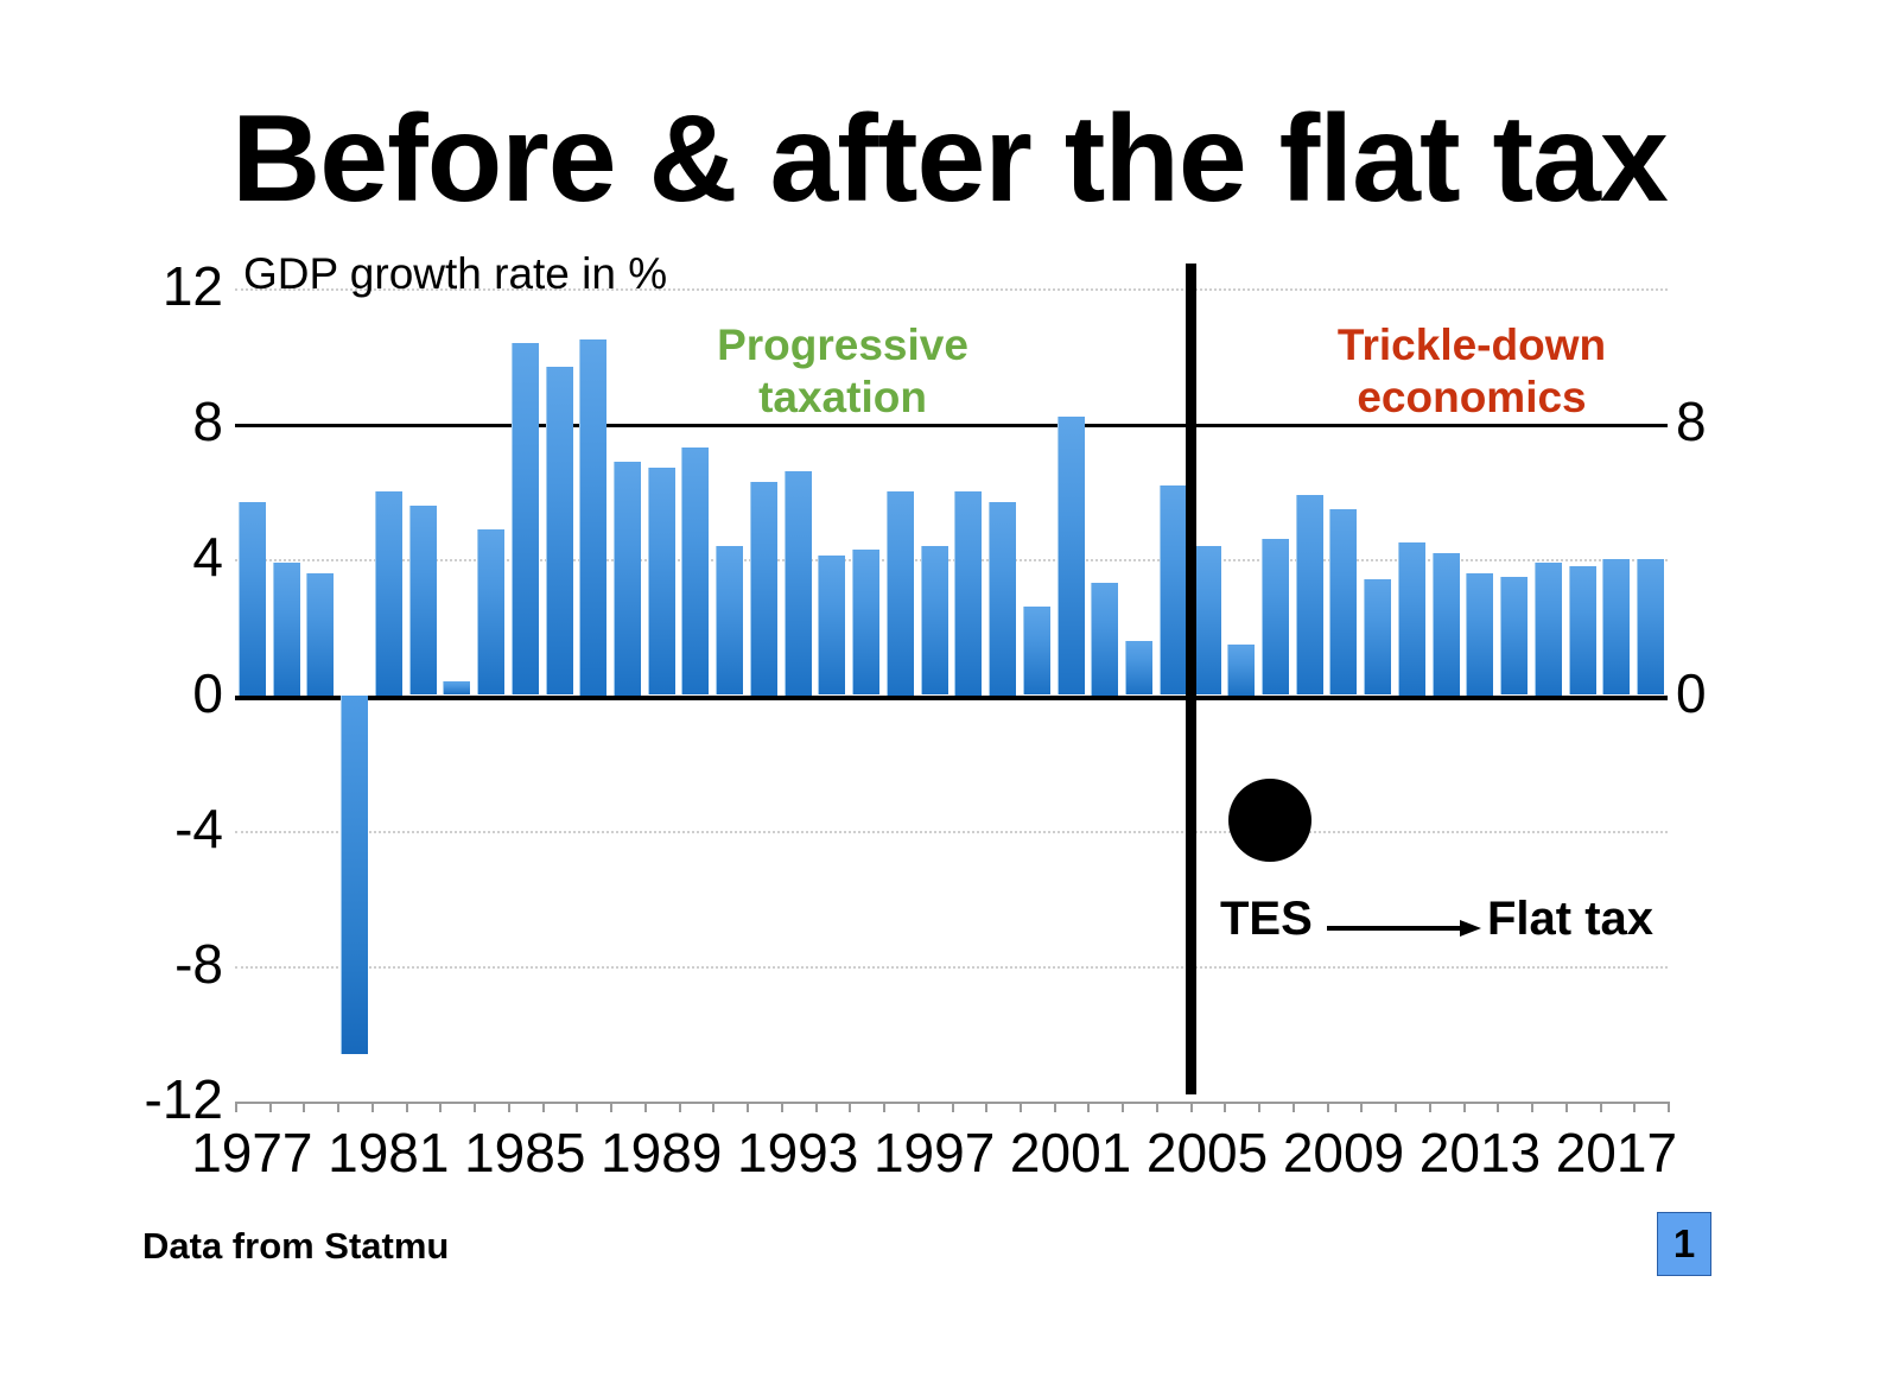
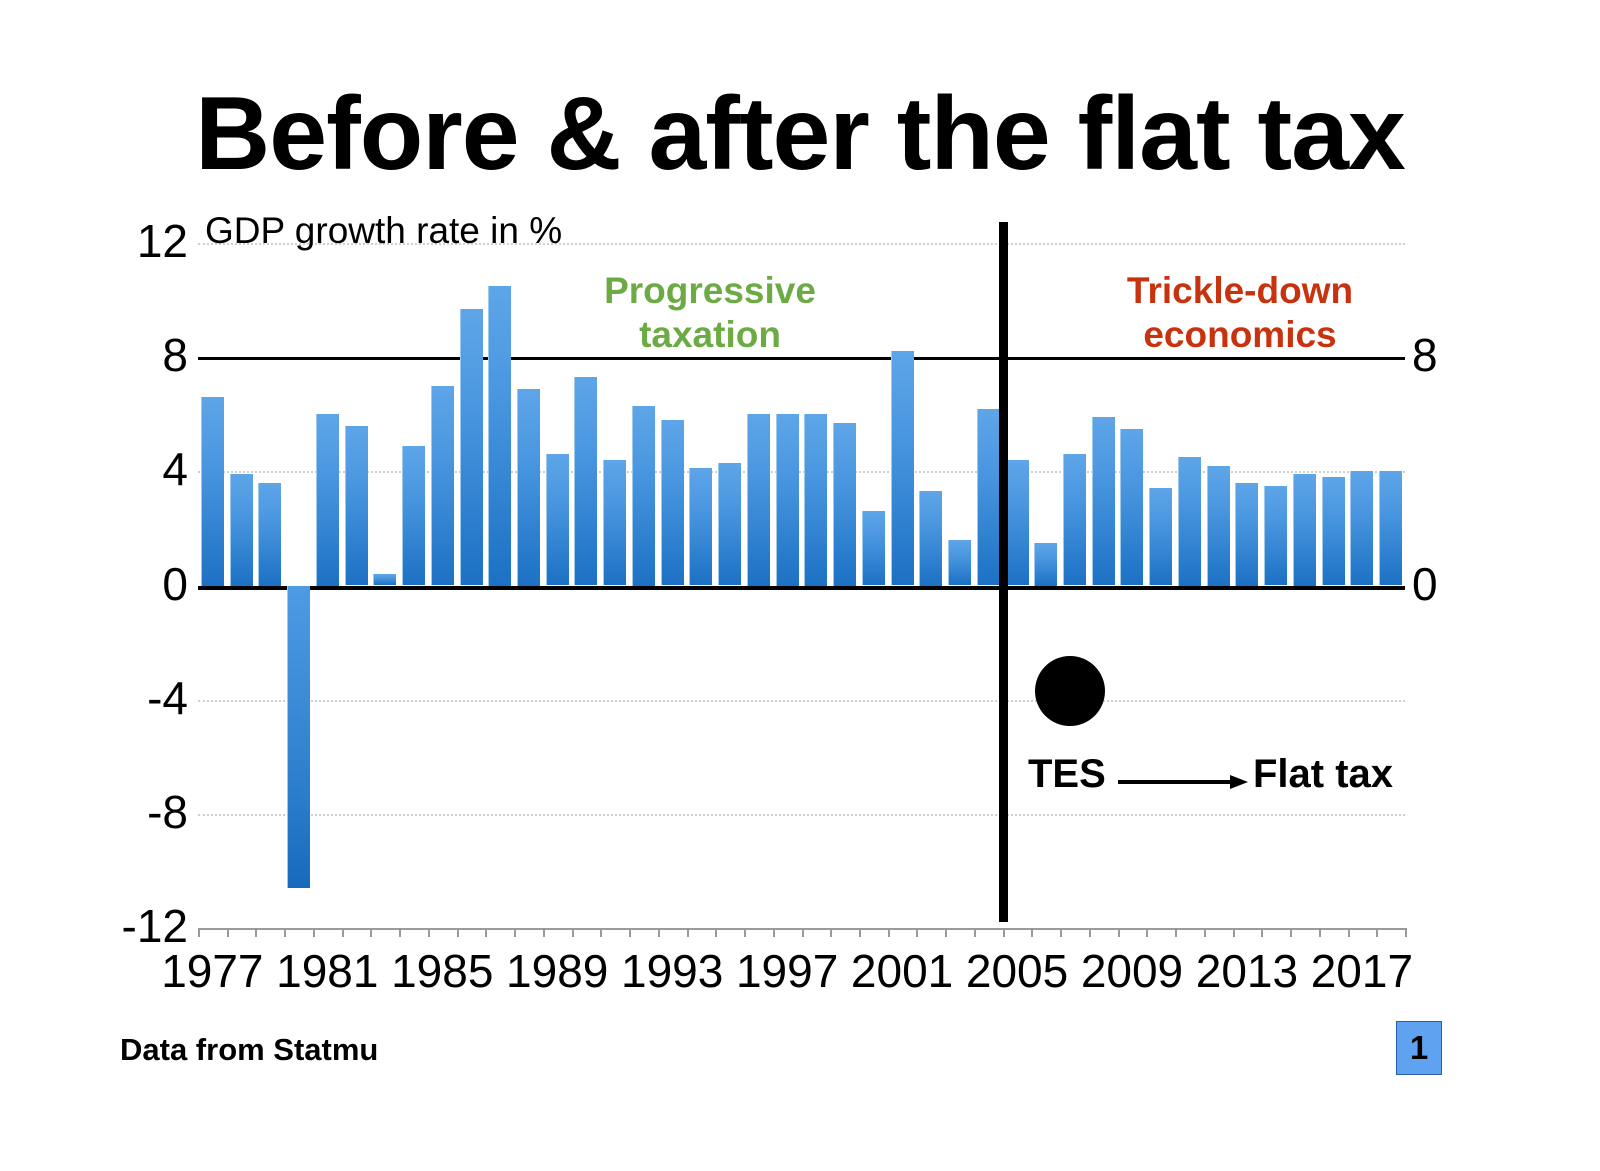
1977: 5.7 -> 6.6
1985: 10.4 -> 7.0
1989: 6.7 -> 4.6
1993: 6.6 -> 5.8
1997: 4.4 -> 6.0
